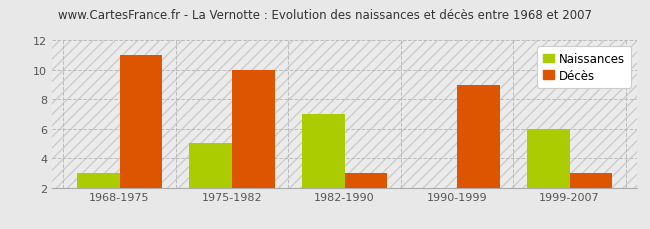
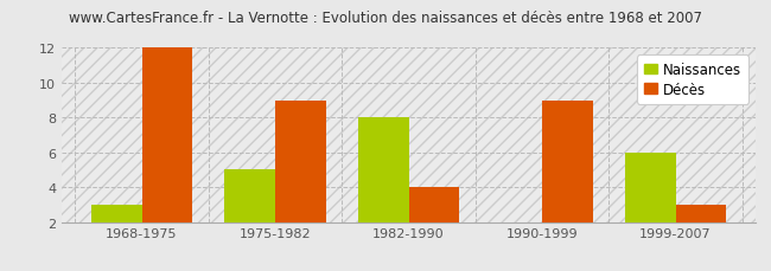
Décès/1968-1975: 11 -> 12
Décès/1975-1982: 10 -> 9
Naissances/1982-1990: 7 -> 8
Décès/1982-1990: 3 -> 4
